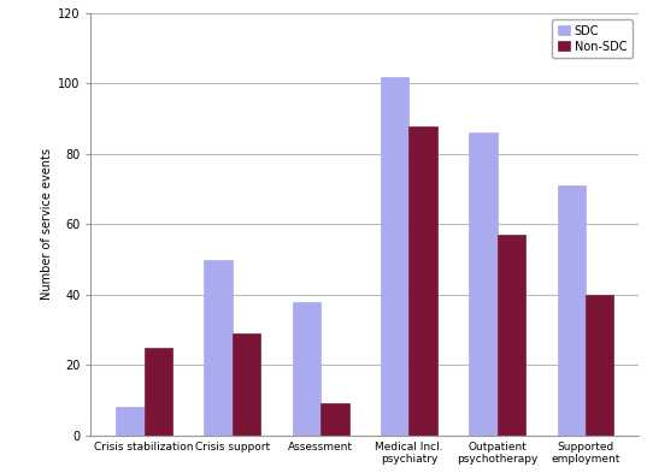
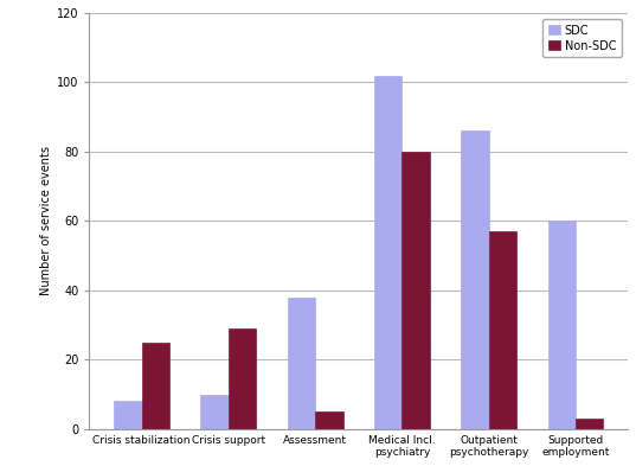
SDC/Crisis support: 50 -> 10
Non-SDC/Assessment: 9 -> 5
Non-SDC/Medical Incl. psychiatry: 88 -> 80
SDC/Supported employment: 71 -> 60
Non-SDC/Supported employment: 40 -> 3
